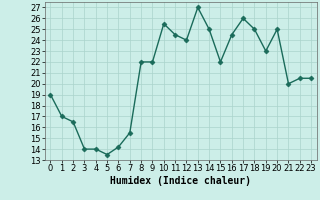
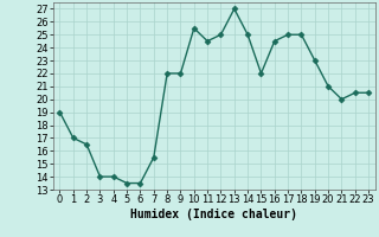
6: 14.2 -> 13.5
12: 24.0 -> 25.0
17: 26.0 -> 25.0
20: 25.0 -> 21.0
